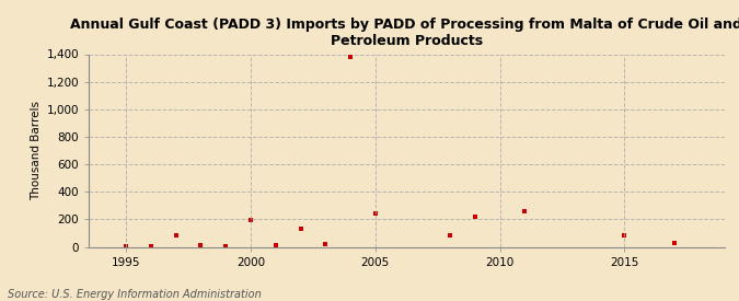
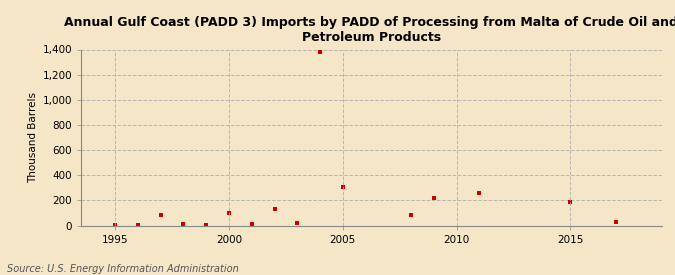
2000: 200 -> 100
2005: 240 -> 310
2015: 80 -> 190
